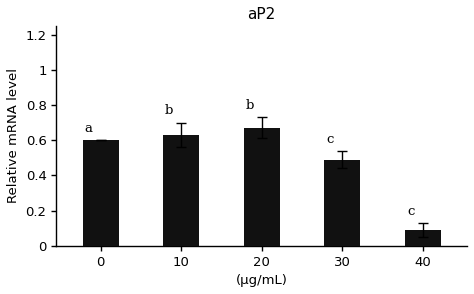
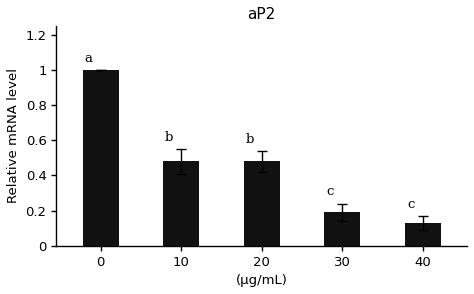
0: 0.60 -> 1.00
10: 0.63 -> 0.48
20: 0.67 -> 0.48
30: 0.49 -> 0.19
40: 0.09 -> 0.13
